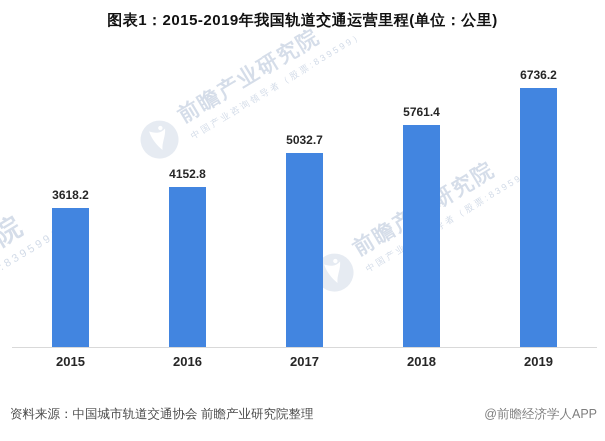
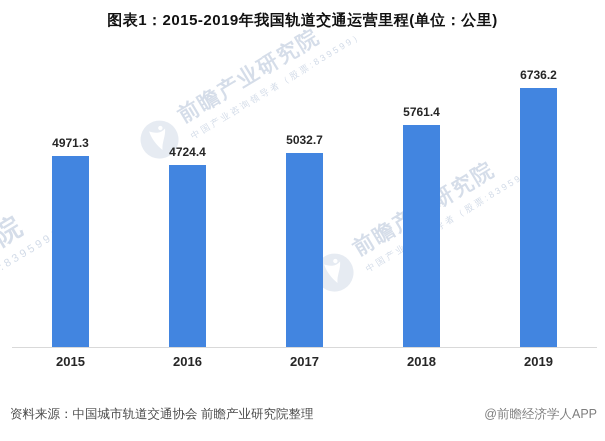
2015: 3618.2 -> 4971.3
2016: 4152.8 -> 4724.4
